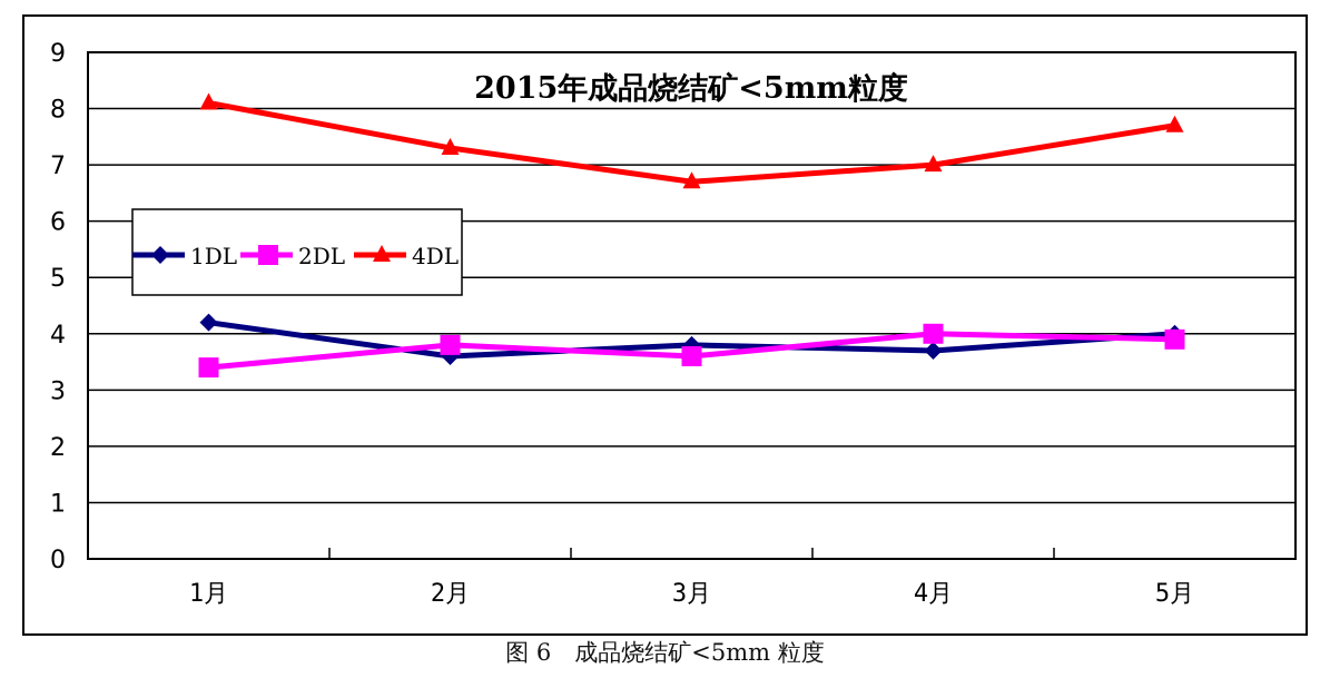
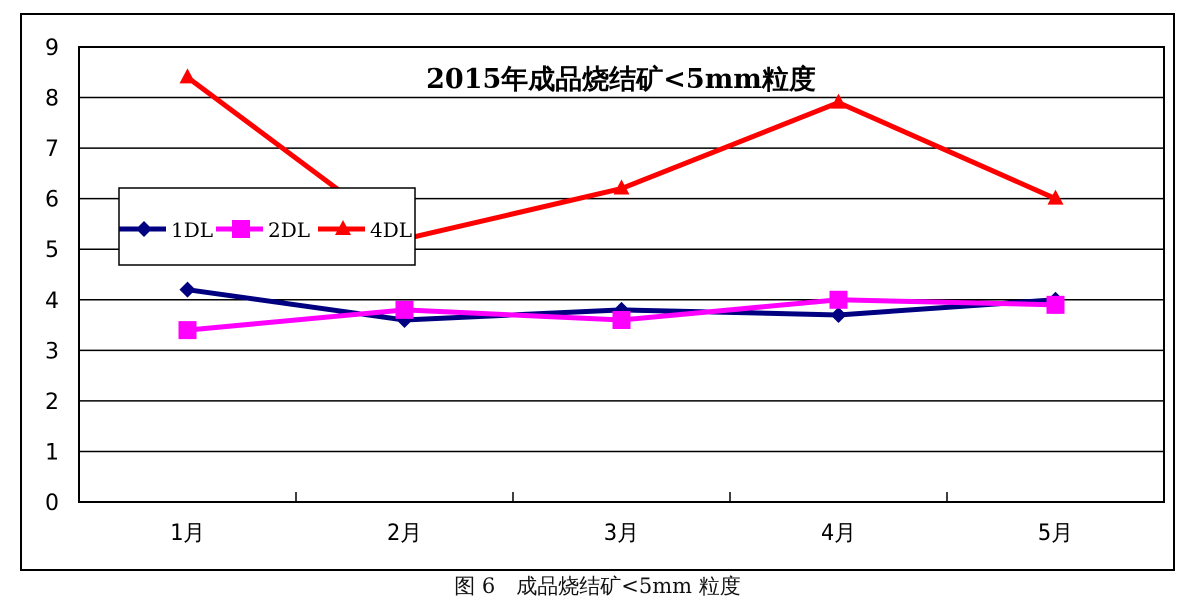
4DL/1月: 8.1 -> 8.4
4DL/2月: 7.3 -> 5.2
4DL/3月: 6.7 -> 6.2
4DL/4月: 7.0 -> 7.9
4DL/5月: 7.7 -> 6.0
